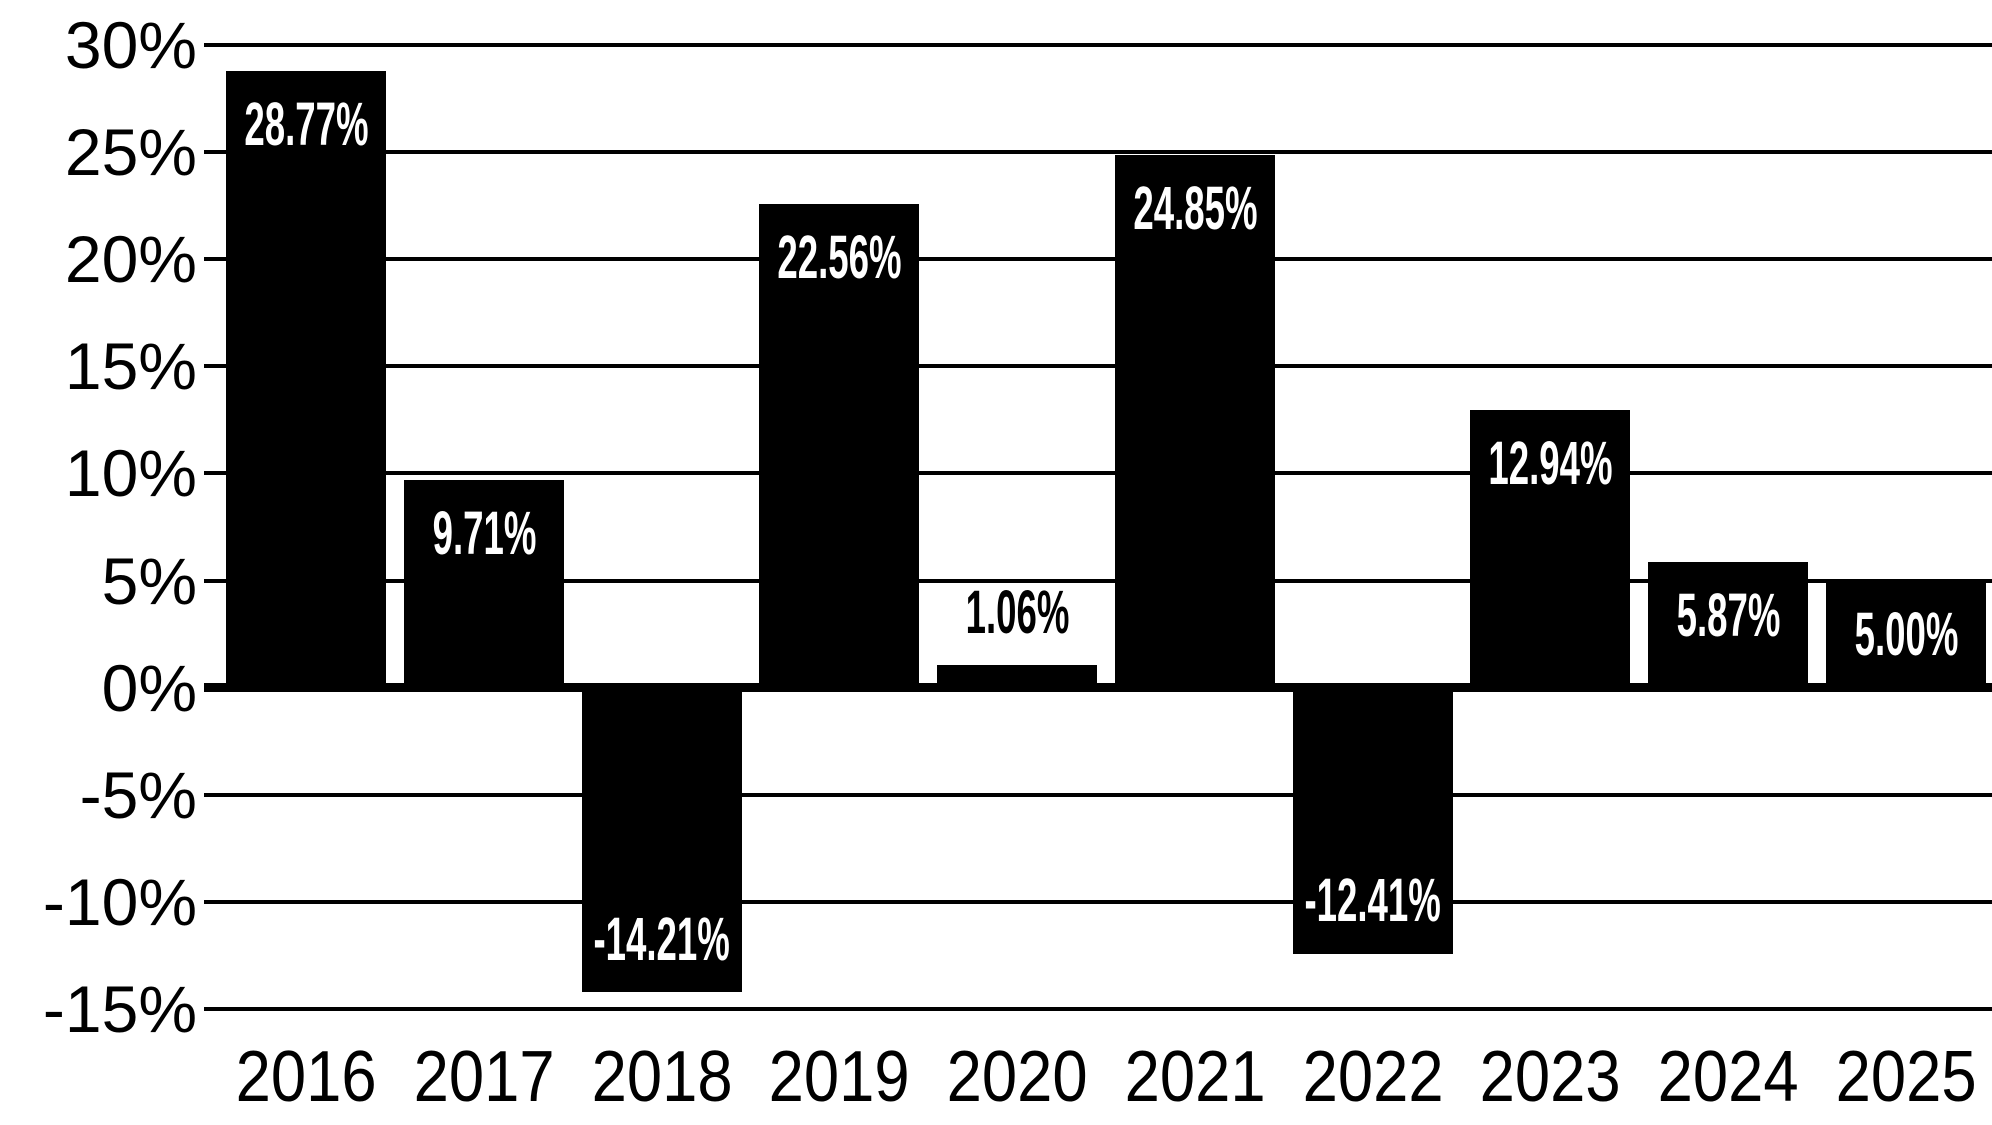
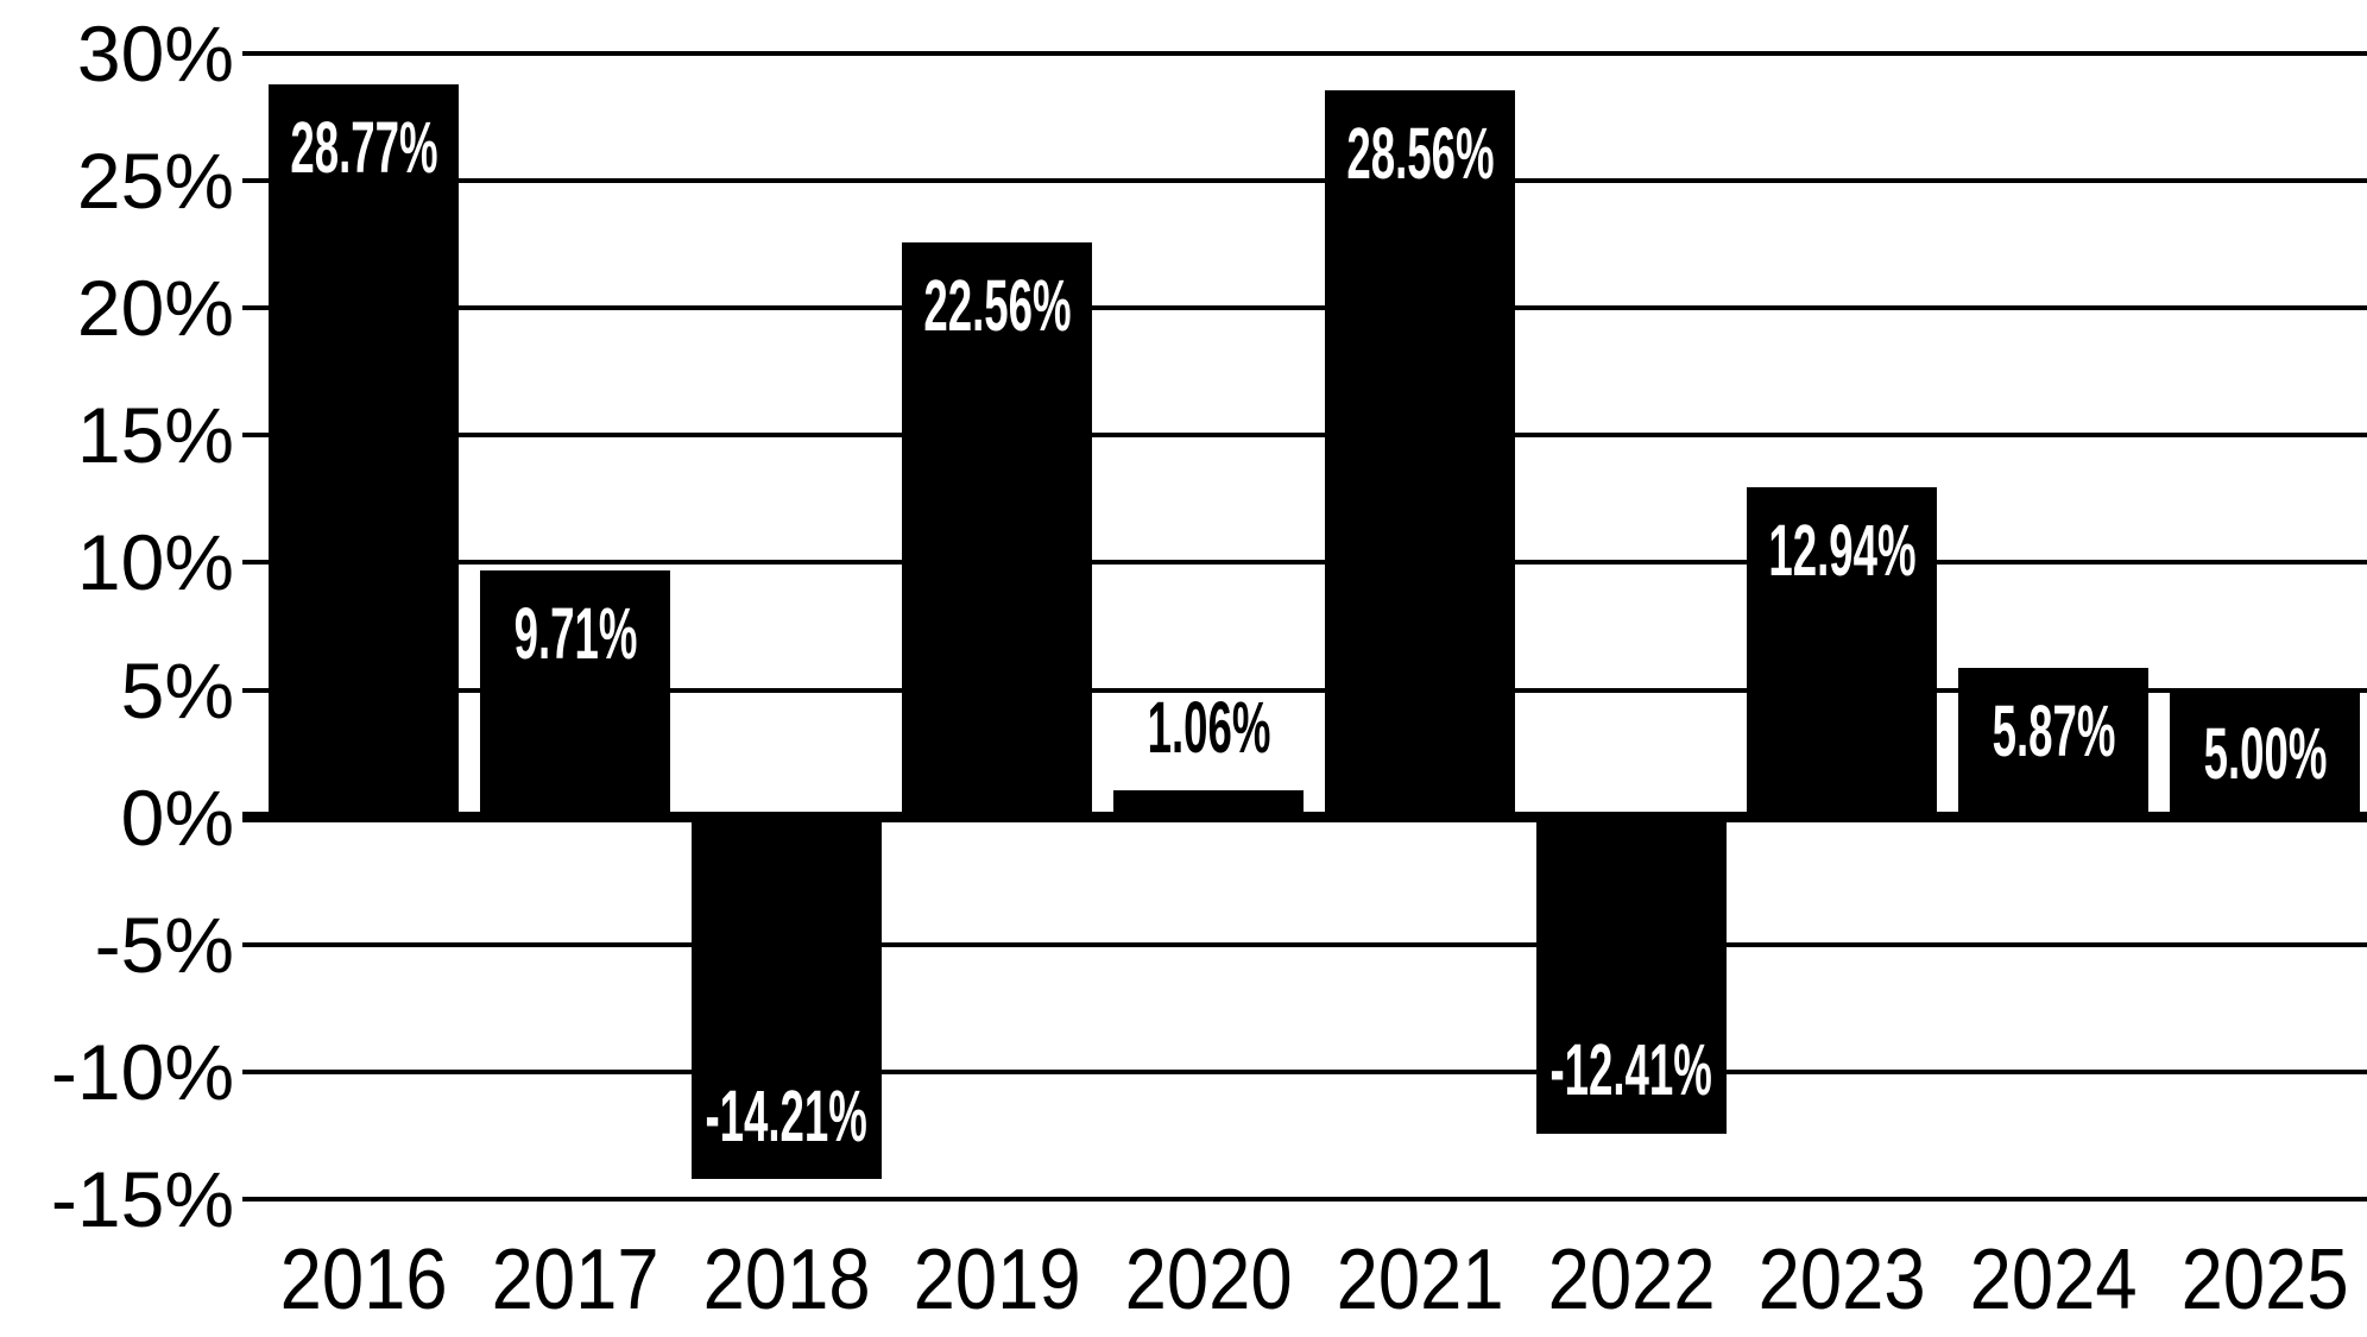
2021: 24.85% -> 28.56%
